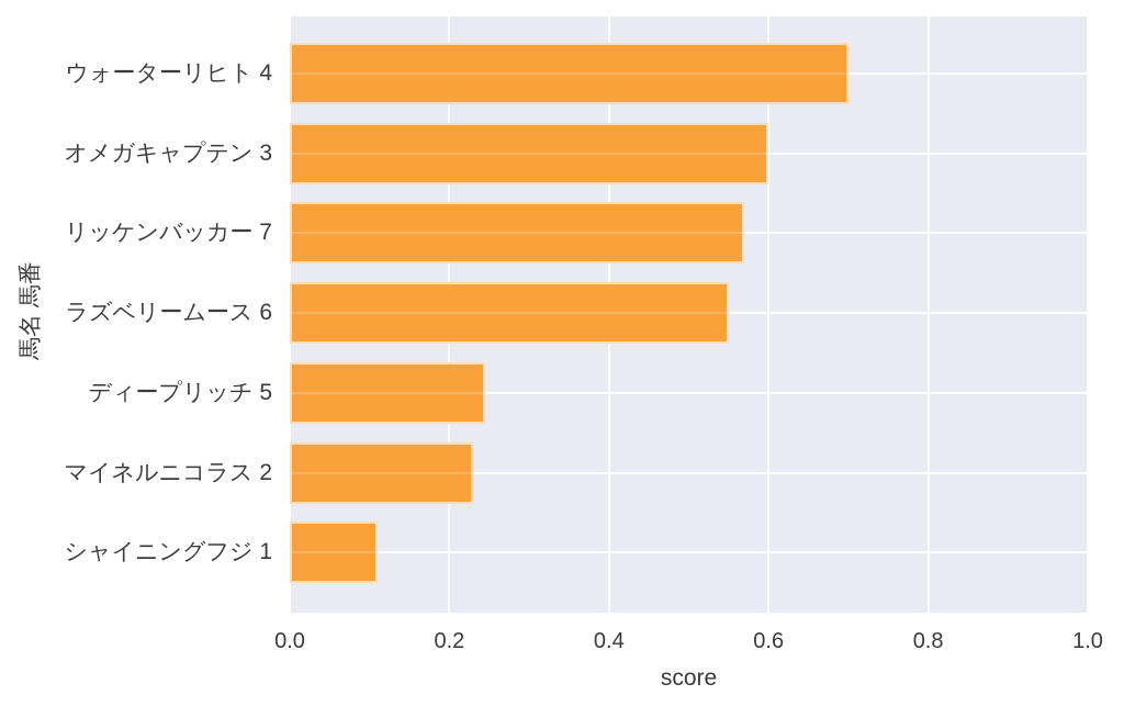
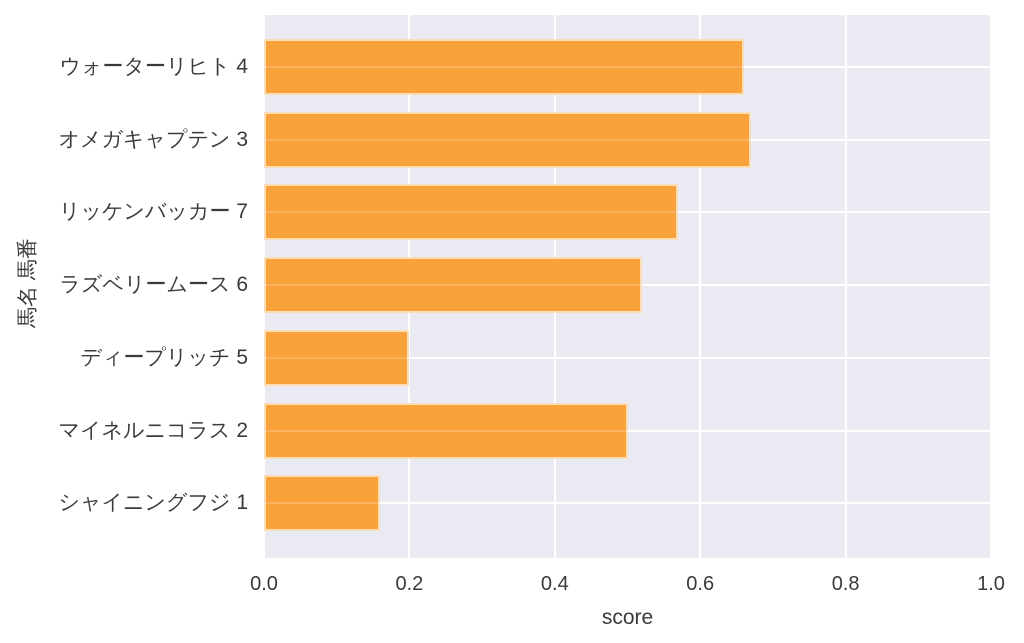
ウォーターリヒト 4: 0.70 -> 0.66
オメガキャプテン 3: 0.60 -> 0.67
ラズベリームース 6: 0.55 -> 0.52
ディープリッチ 5: 0.24 -> 0.20
マイネルニコラス 2: 0.23 -> 0.50
シャイニングフジ 1: 0.11 -> 0.16
